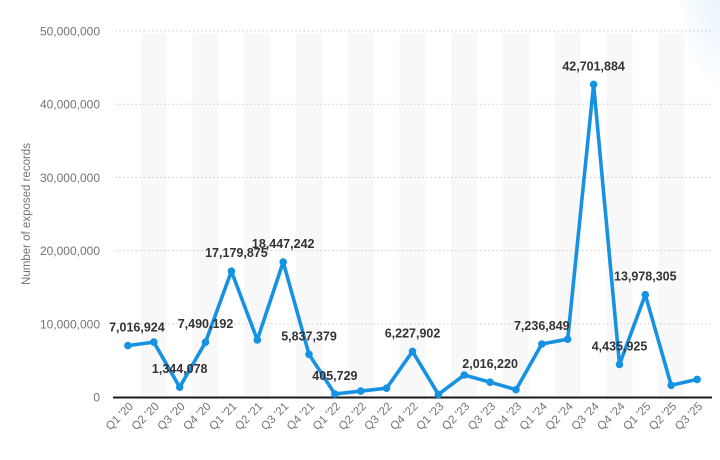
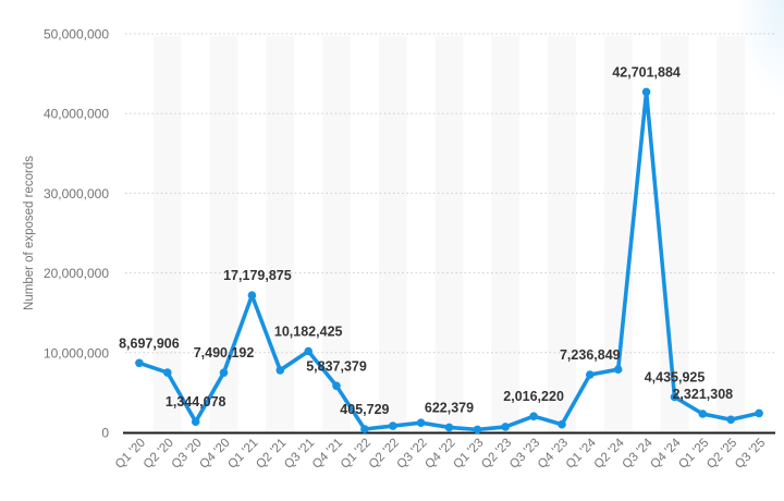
Q1 '20: 7,016,924 -> 8,697,906
Q3 '21: 18,447,242 -> 10,182,425
Q4 '22: 6,227,902 -> 622,379
Q2 '23: 3000000 -> 1000000
Q1 '25: 13,978,305 -> 2,321,308
